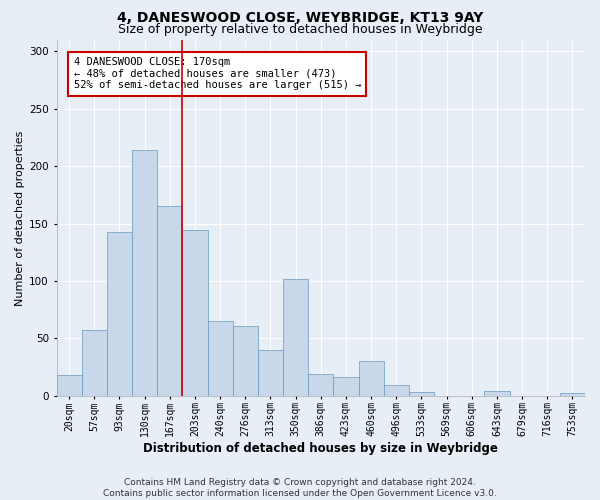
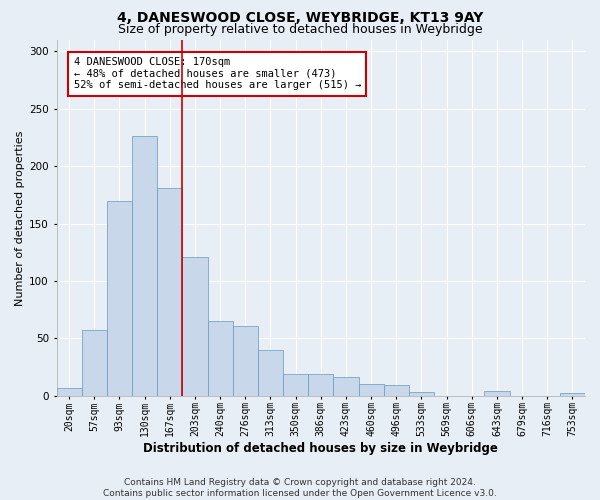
20sqm: 18 -> 7
93sqm: 143 -> 170
130sqm: 214 -> 226
167sqm: 165 -> 181
203sqm: 144 -> 121
350sqm: 102 -> 19
460sqm: 30 -> 10
